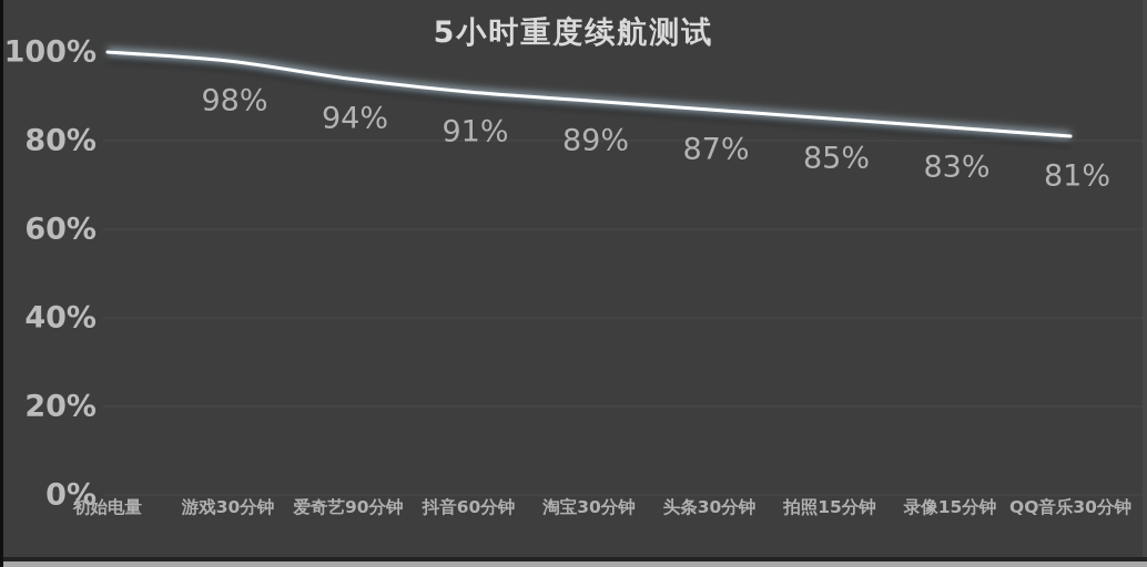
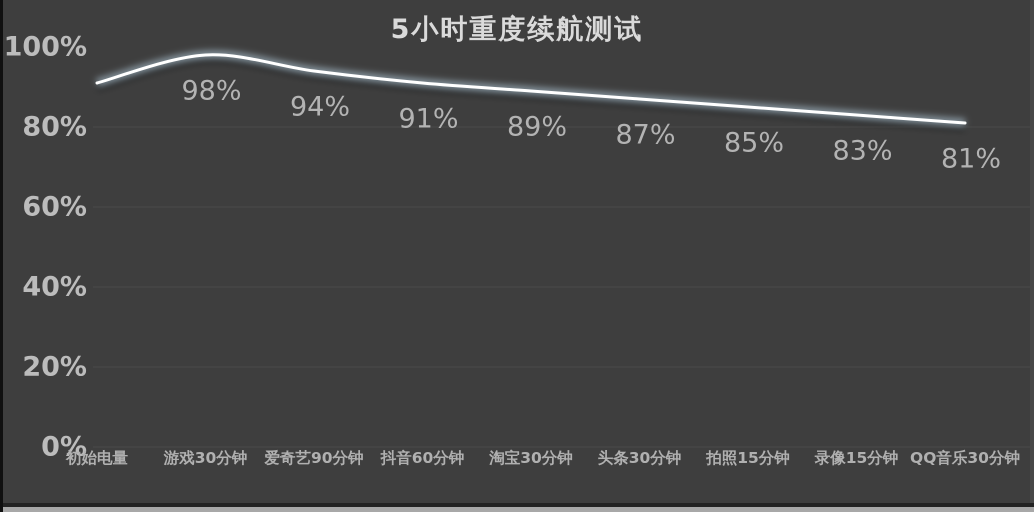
初始电量: 100% -> 91%
